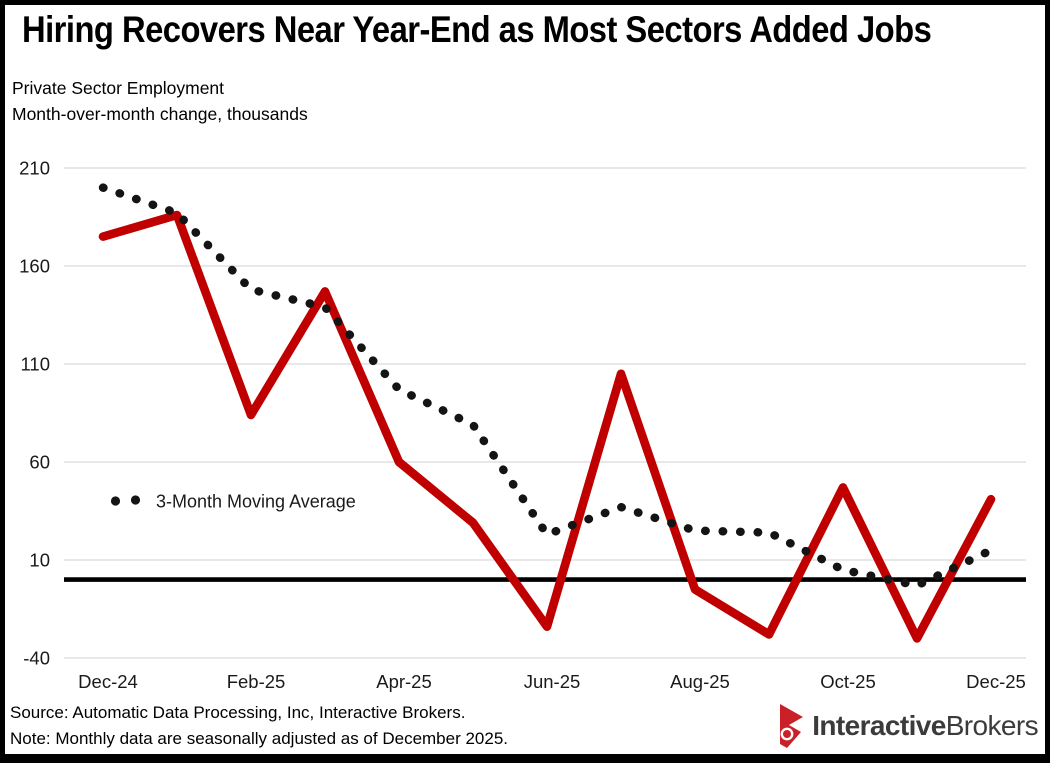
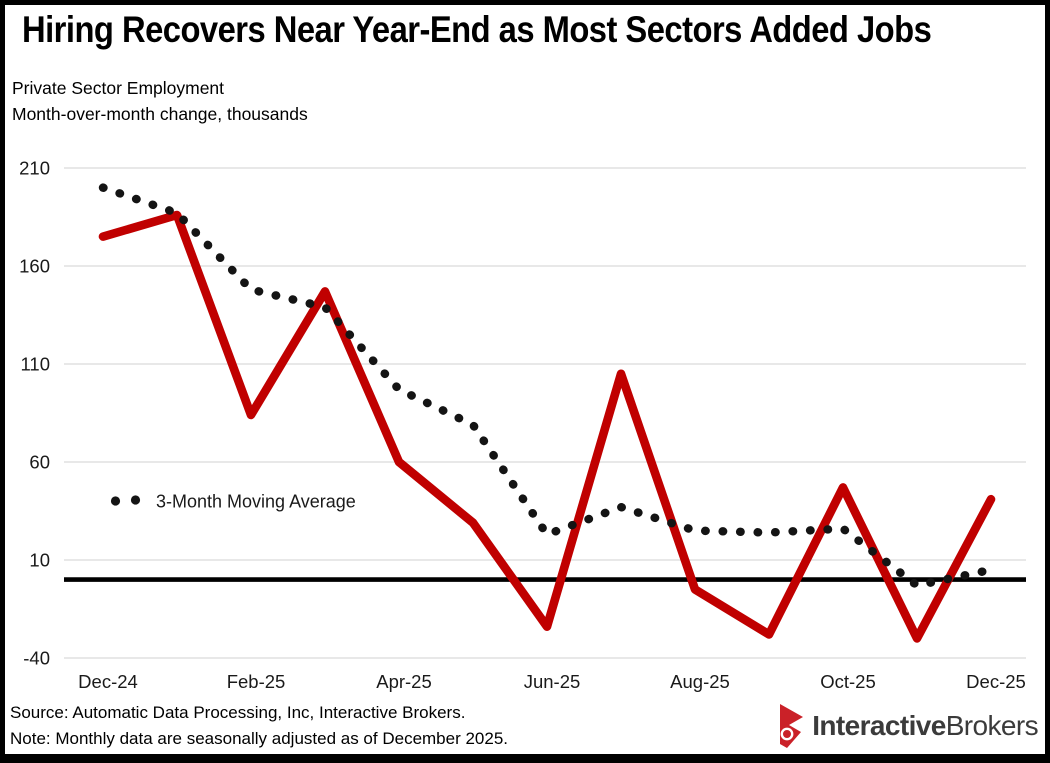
3-Month Moving Average/Oct-25: 5 -> 26
3-Month Moving Average/Dec-25: 15 -> 5
